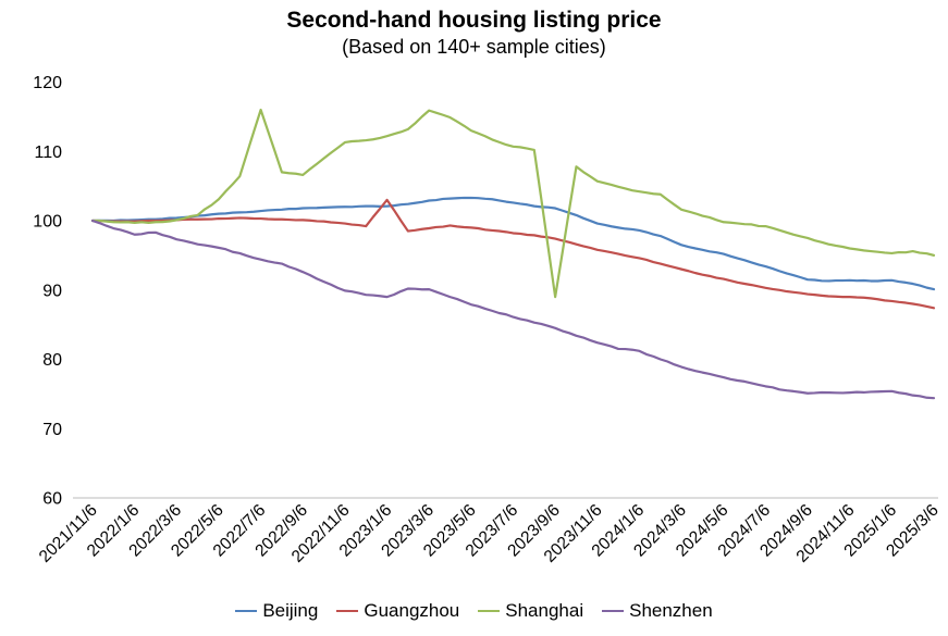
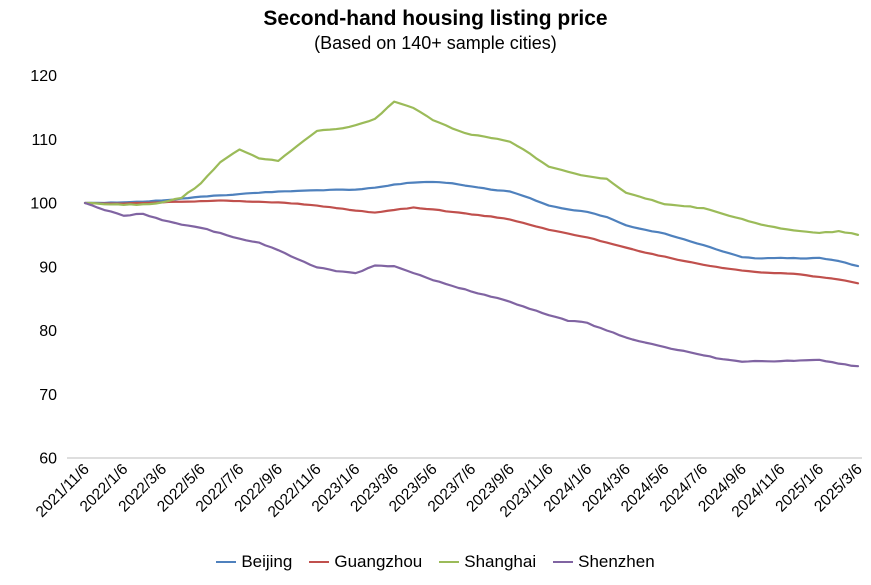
Shanghai/2022/7/6: 116 -> 108
Guangzhou/2023/1/6: 103 -> 99
Shanghai/2023/9/6: 89 -> 110
